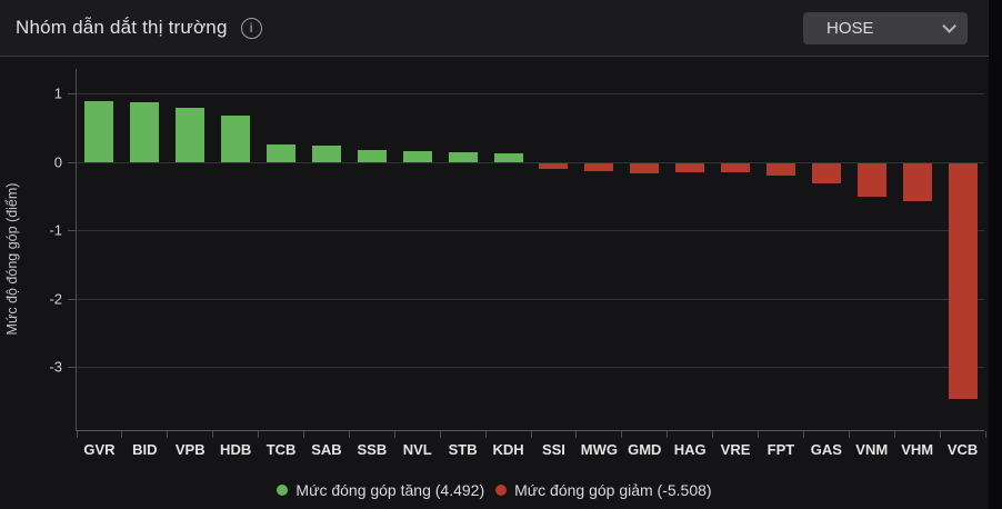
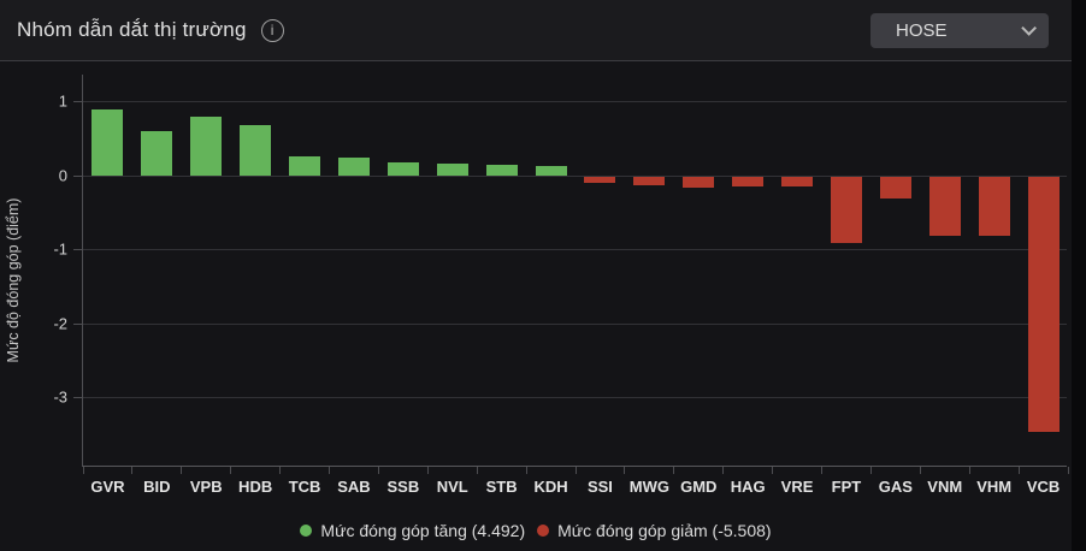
BID: 0.9 -> 0.6
FPT: -0.2 -> -0.9
VNM: -0.5 -> -0.8
VHM: -0.6 -> -0.8
